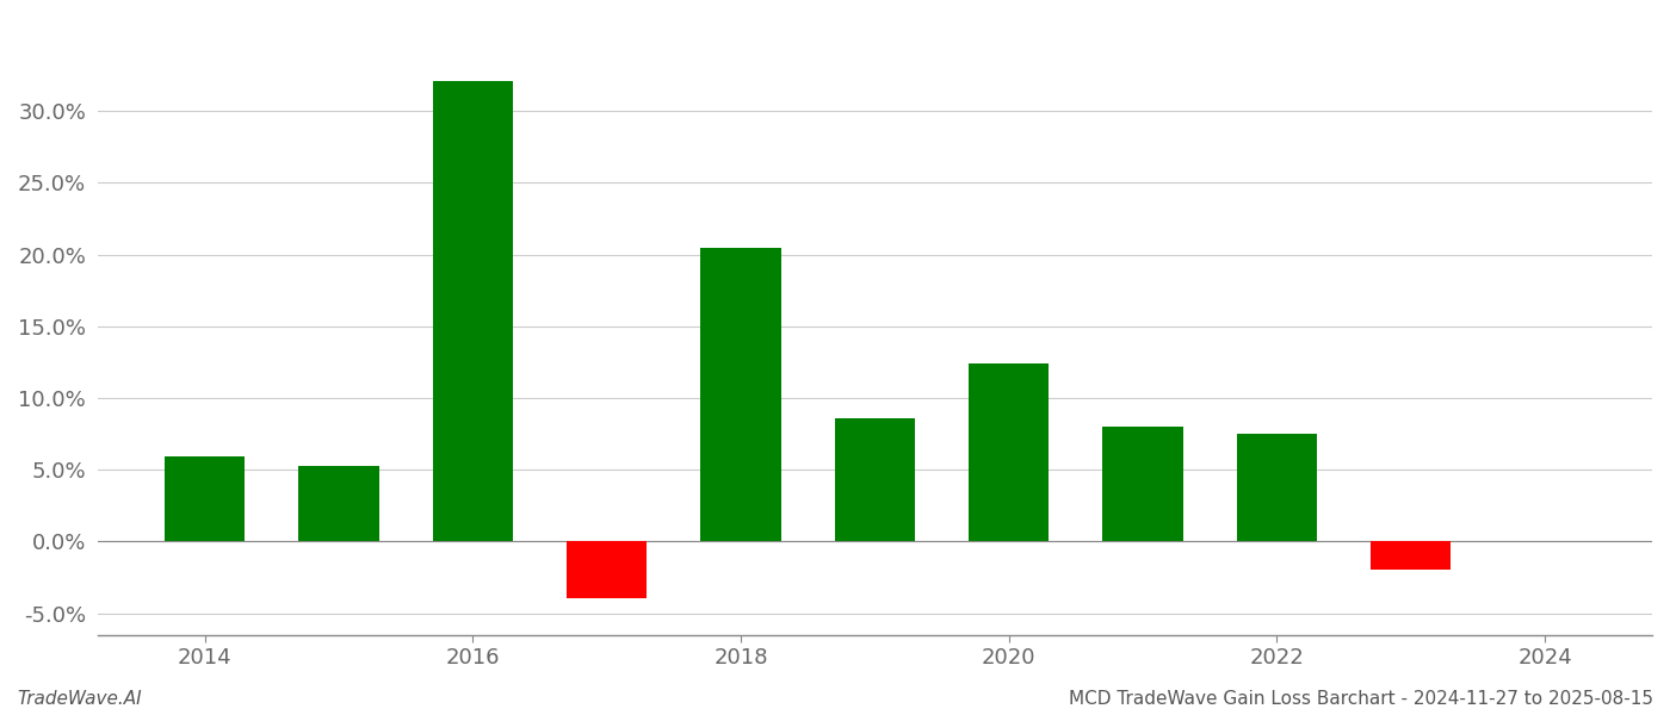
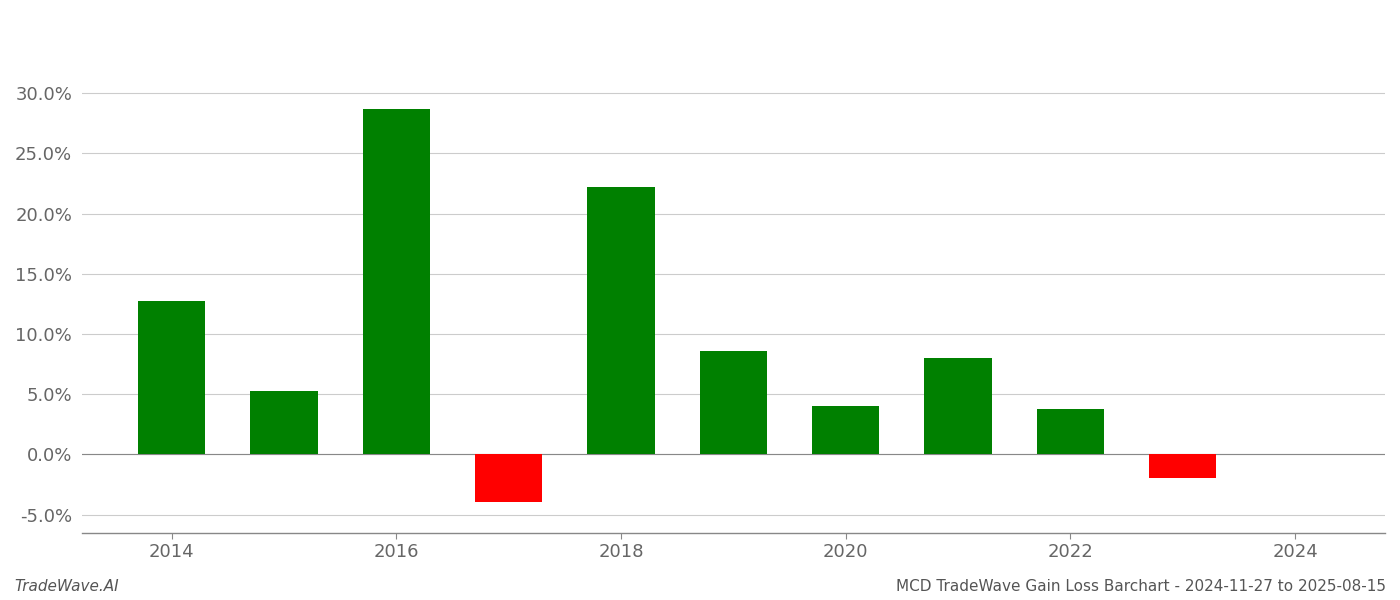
2014: 5.9% -> 12.7%
2016: 32.1% -> 28.7%
2018: 20.5% -> 22.2%
2020: 12.4% -> 4.0%
2022: 7.5% -> 3.8%
